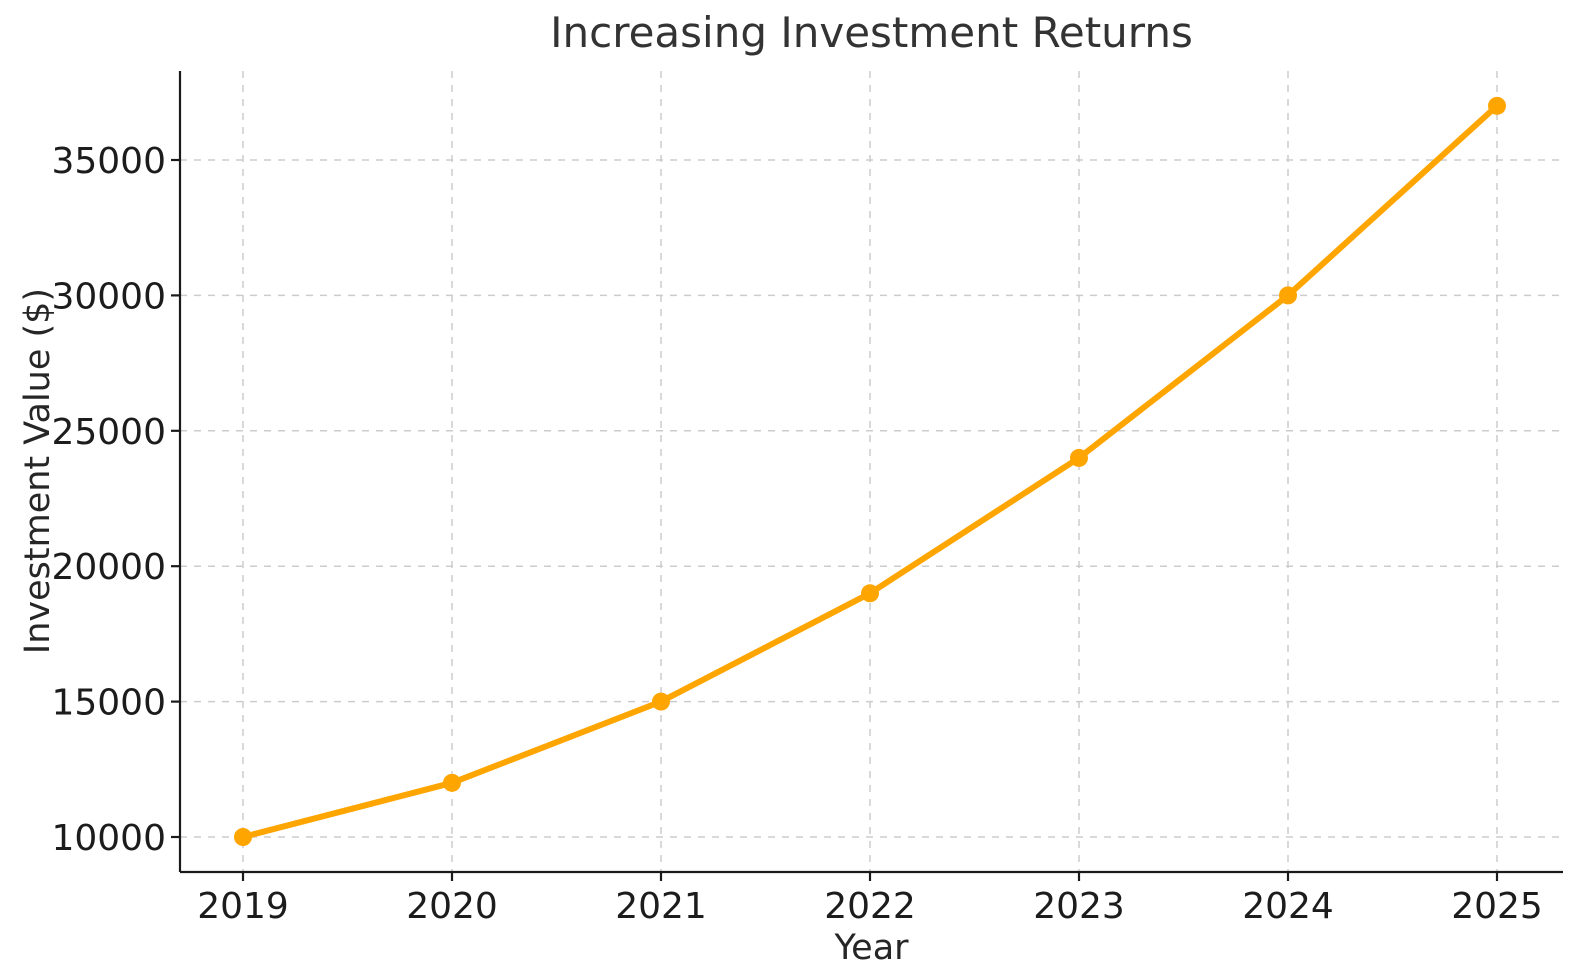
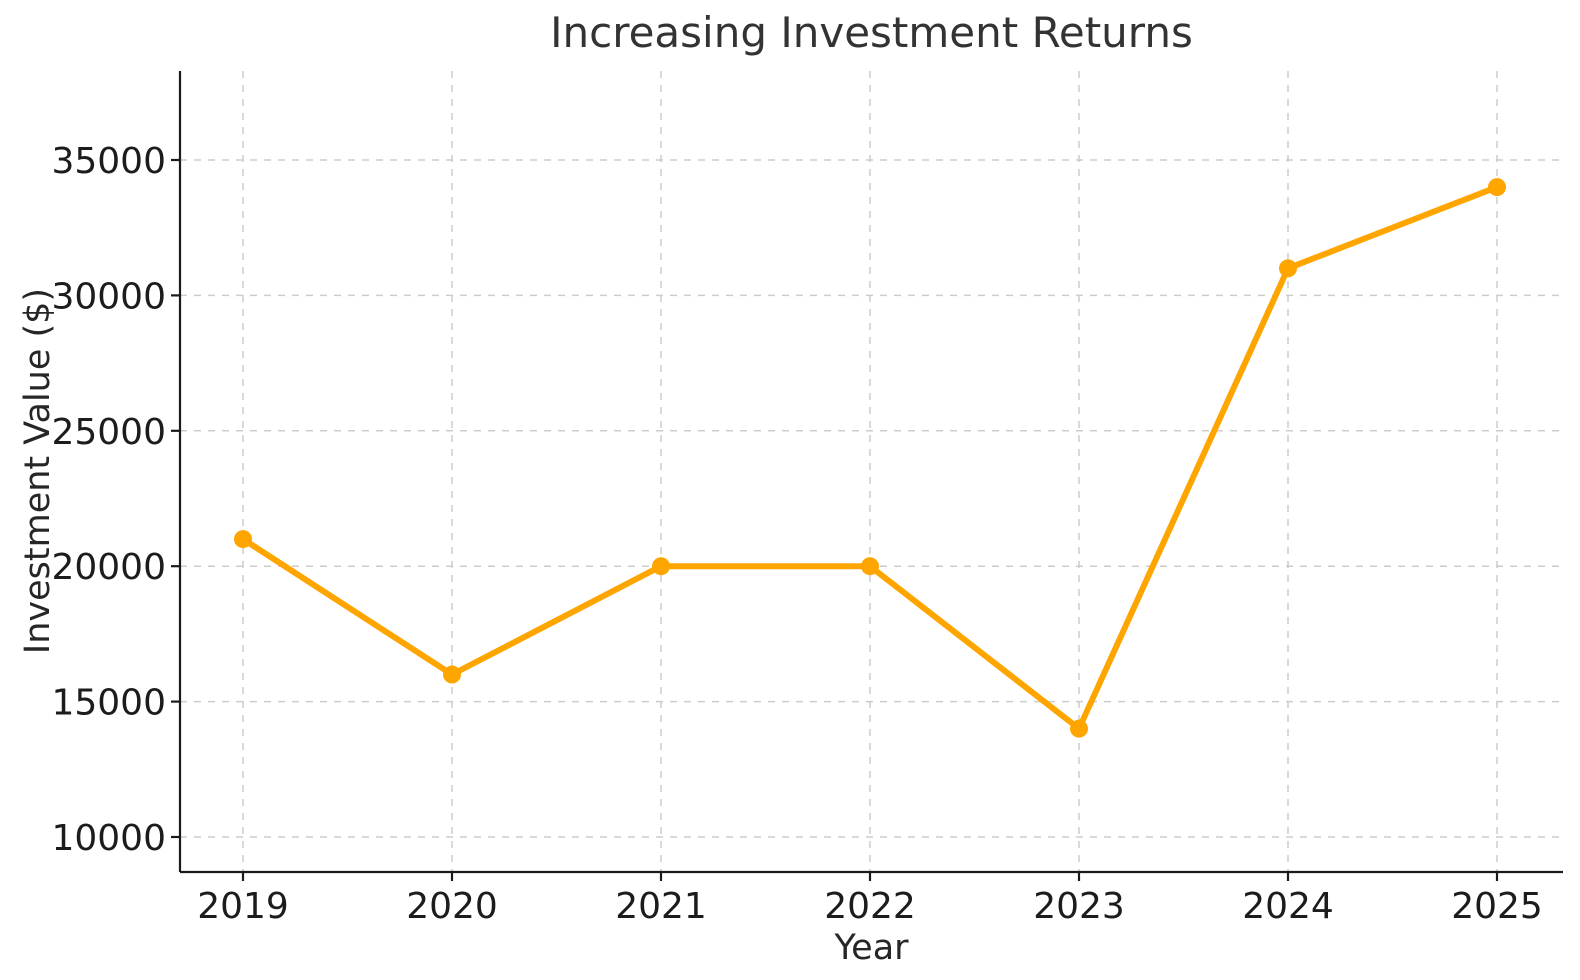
2019: 10000 -> 21000
2020: 12000 -> 16000
2021: 15000 -> 20000
2022: 19000 -> 20000
2023: 24000 -> 14000
2024: 30000 -> 31000
2025: 37000 -> 34000
